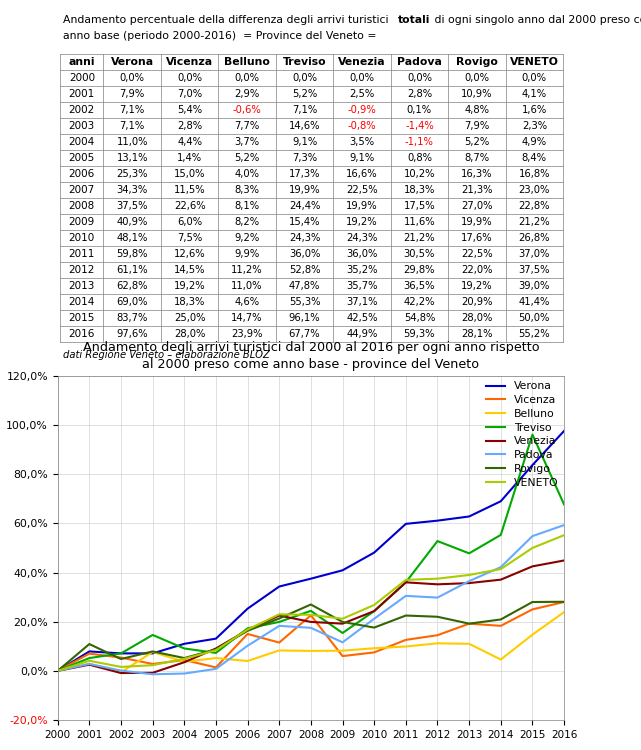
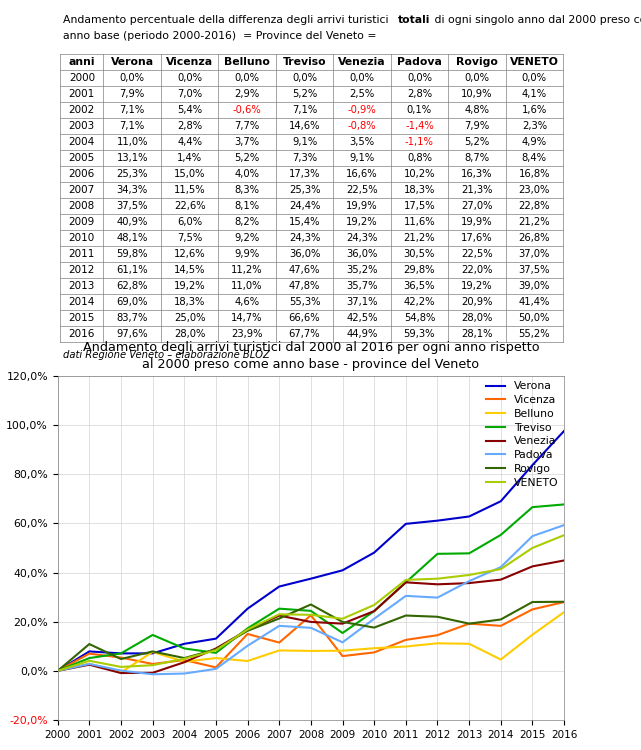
Treviso/2007: 19,9% -> 25,3%
Treviso/2012: 52,8% -> 47,6%
Treviso/2015: 96,1% -> 66,6%
